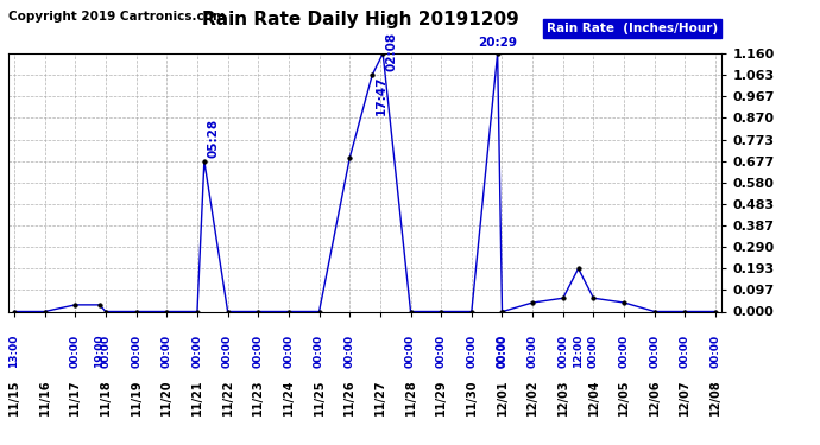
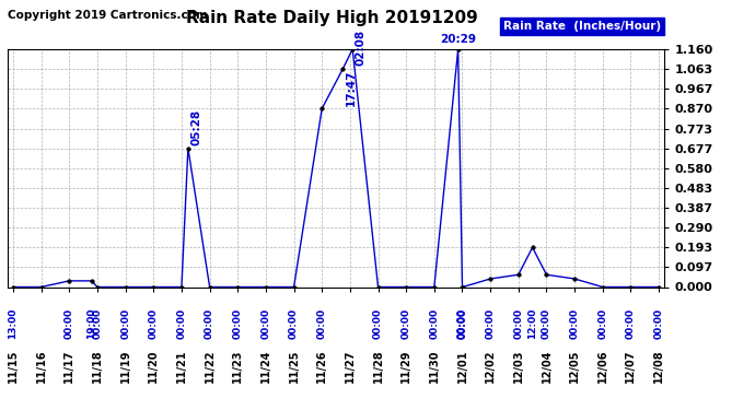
11/26: 0.69 -> 0.87
